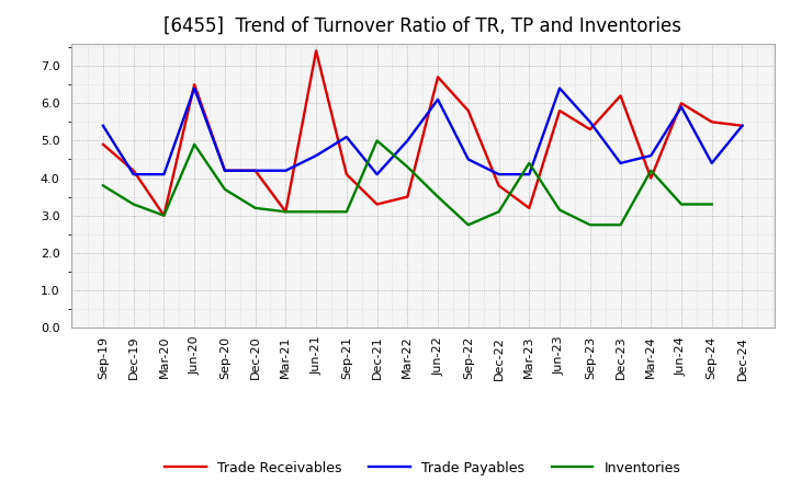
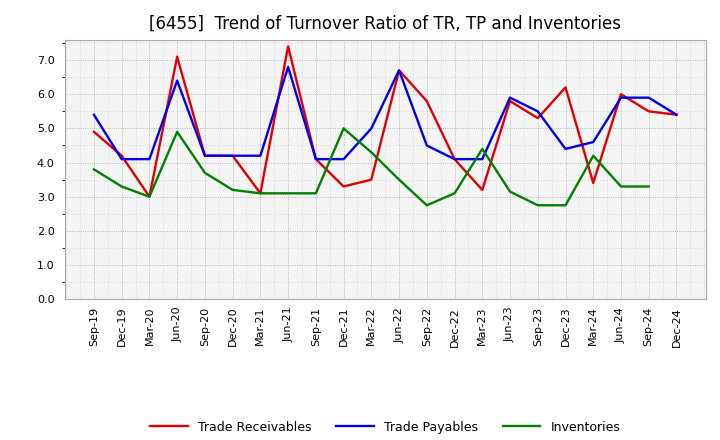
Trade Receivables/Jun-20: 6.5 -> 7.1
Trade Payables/Jun-21: 4.6 -> 6.8
Trade Payables/Sep-21: 5.1 -> 4.1
Trade Payables/Jun-22: 6.1 -> 6.7
Trade Receivables/Dec-22: 3.8 -> 4.1
Trade Payables/Jun-23: 6.4 -> 5.9
Trade Receivables/Mar-24: 4.0 -> 3.4
Trade Payables/Sep-24: 4.4 -> 5.9
